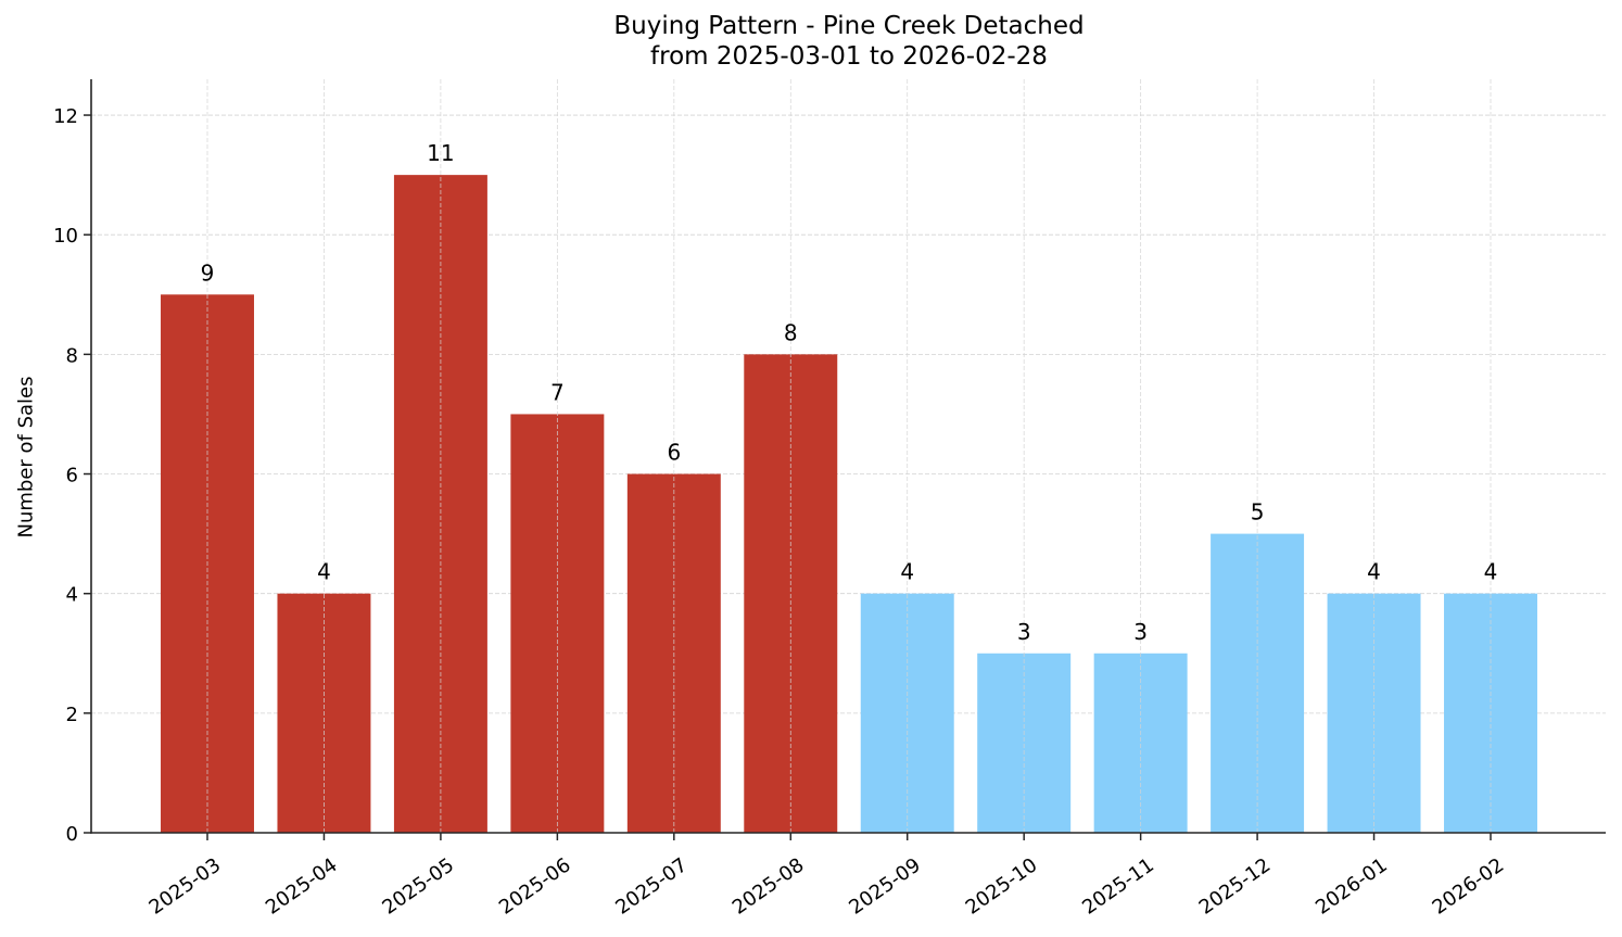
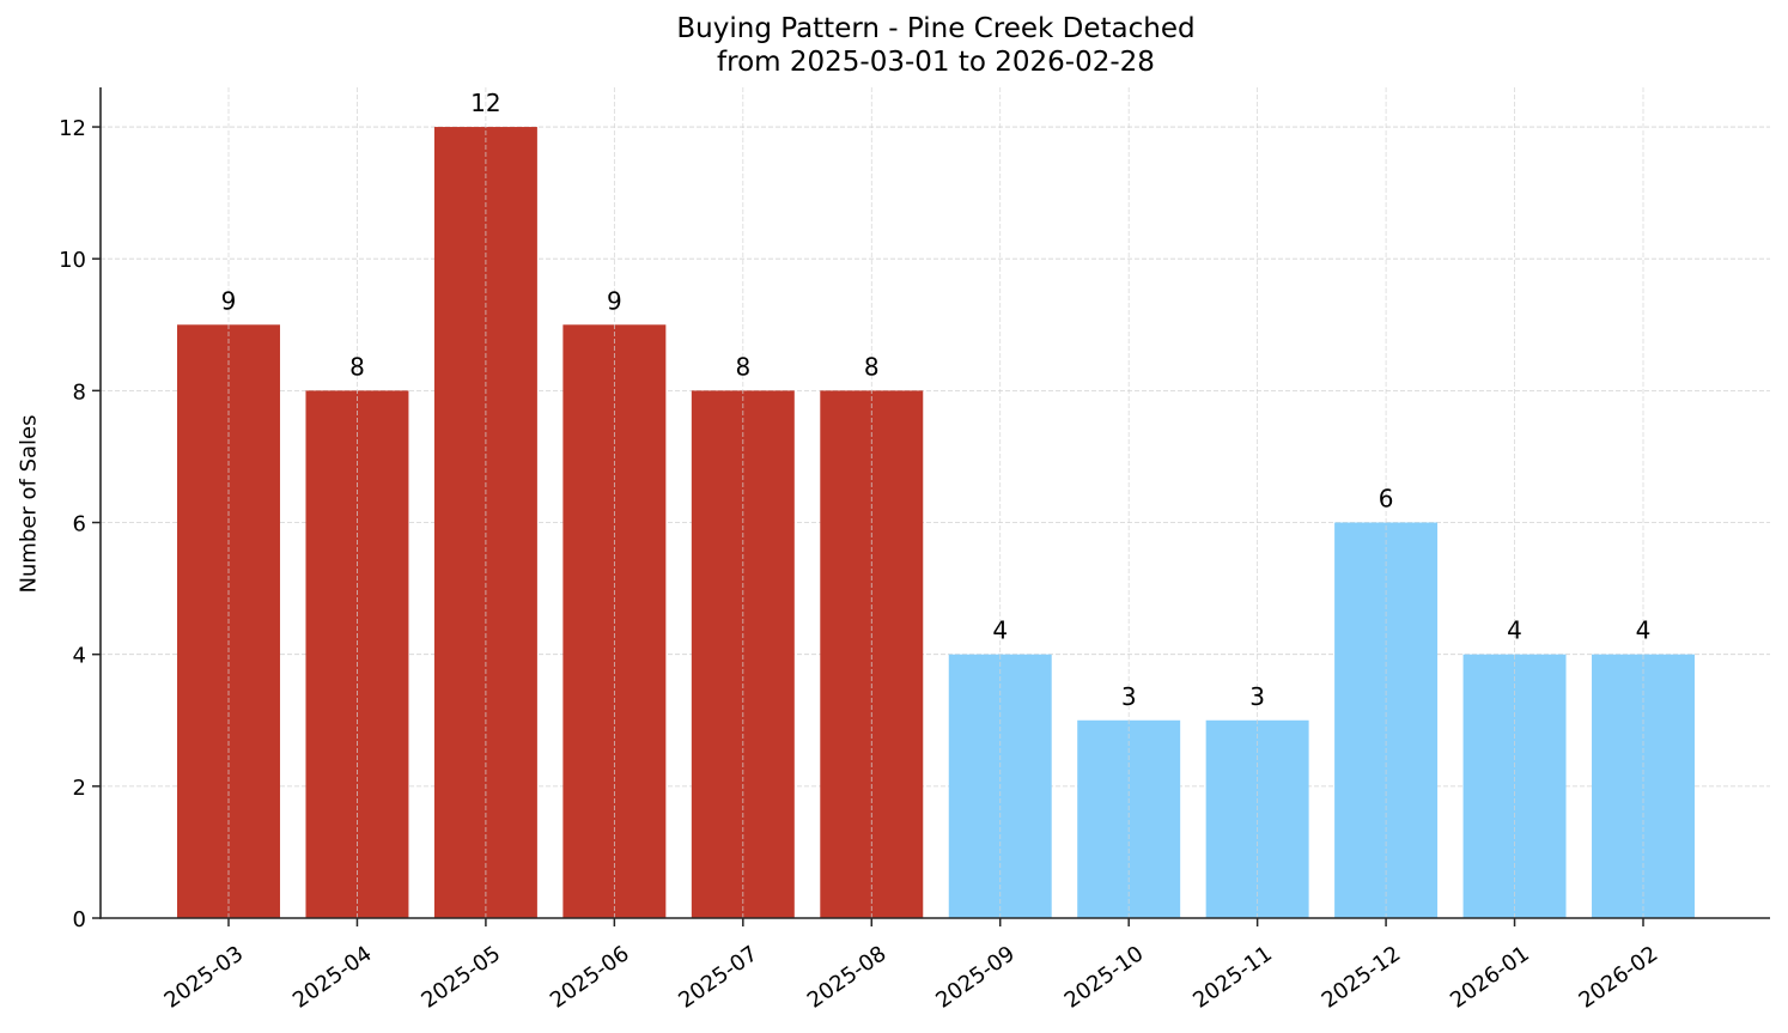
2025-04: 4 -> 8
2025-05: 11 -> 12
2025-06: 7 -> 9
2025-07: 6 -> 8
2025-12: 5 -> 6
